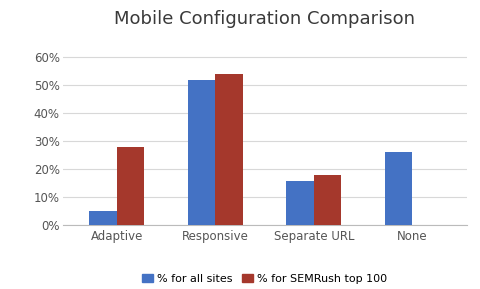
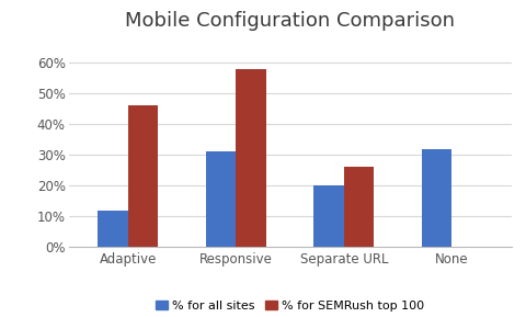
% for all sites/Adaptive: 5% -> 12%
% for SEMRush top 100/Adaptive: 28% -> 46%
% for all sites/Responsive: 52% -> 31%
% for SEMRush top 100/Responsive: 54% -> 58%
% for all sites/Separate URL: 16% -> 20%
% for SEMRush top 100/Separate URL: 18% -> 26%
% for all sites/None: 26% -> 32%
